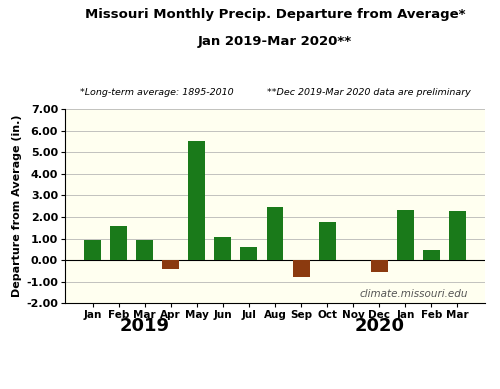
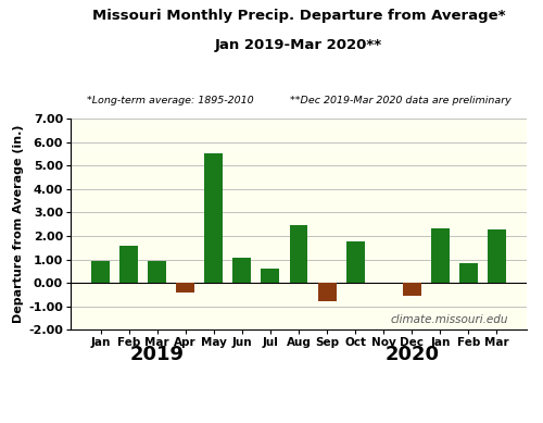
Feb: 0.46 -> 0.85
